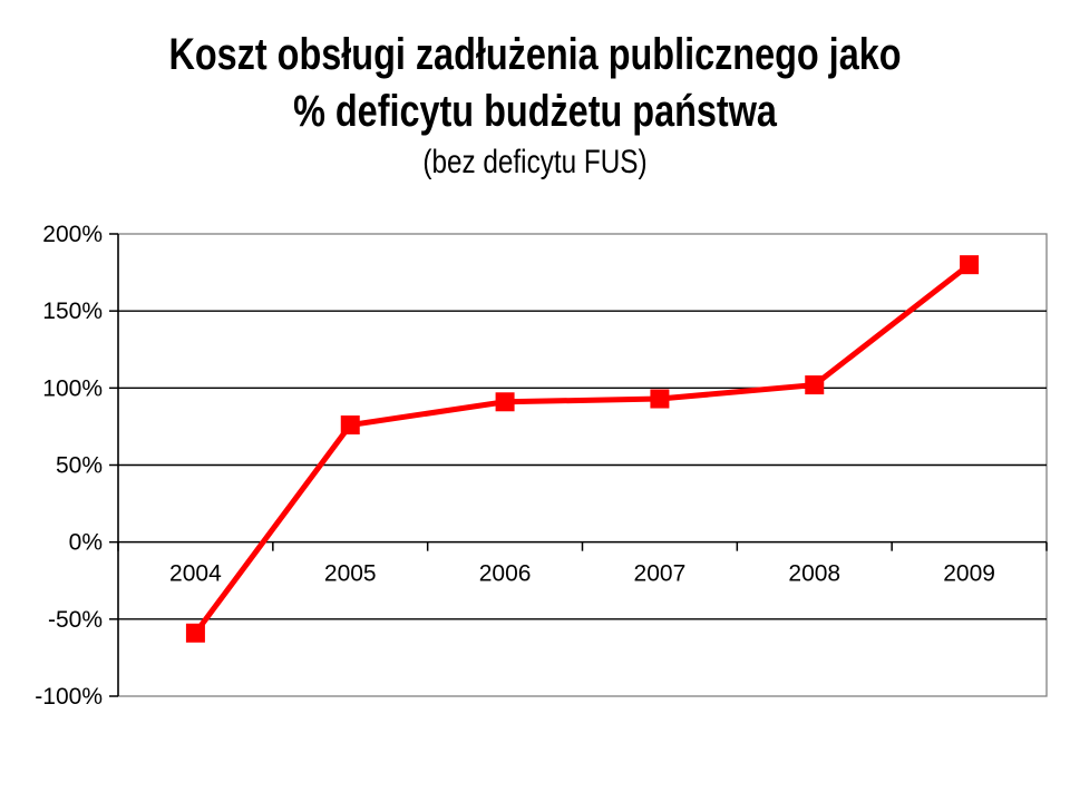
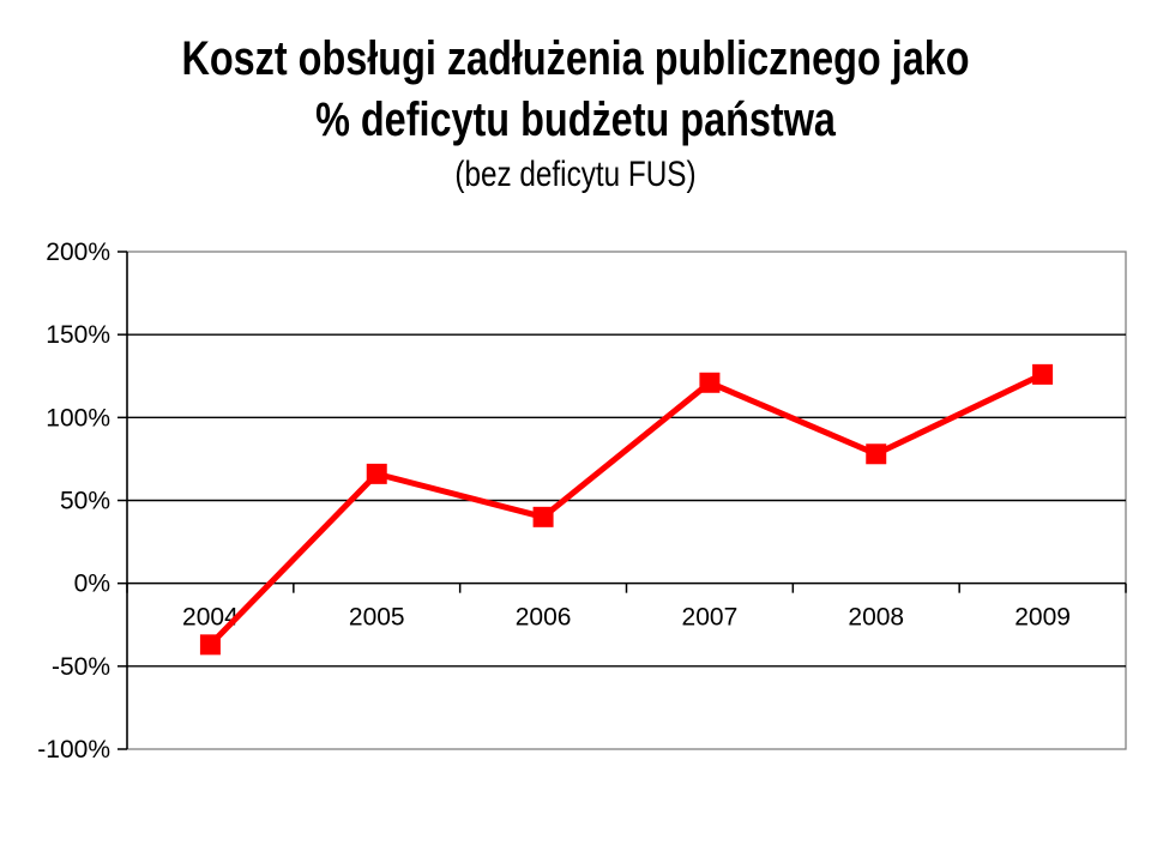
2004: -59% -> -37%
2005: 76% -> 66%
2006: 91% -> 40%
2007: 93% -> 121%
2008: 102% -> 78%
2009: 180% -> 126%
